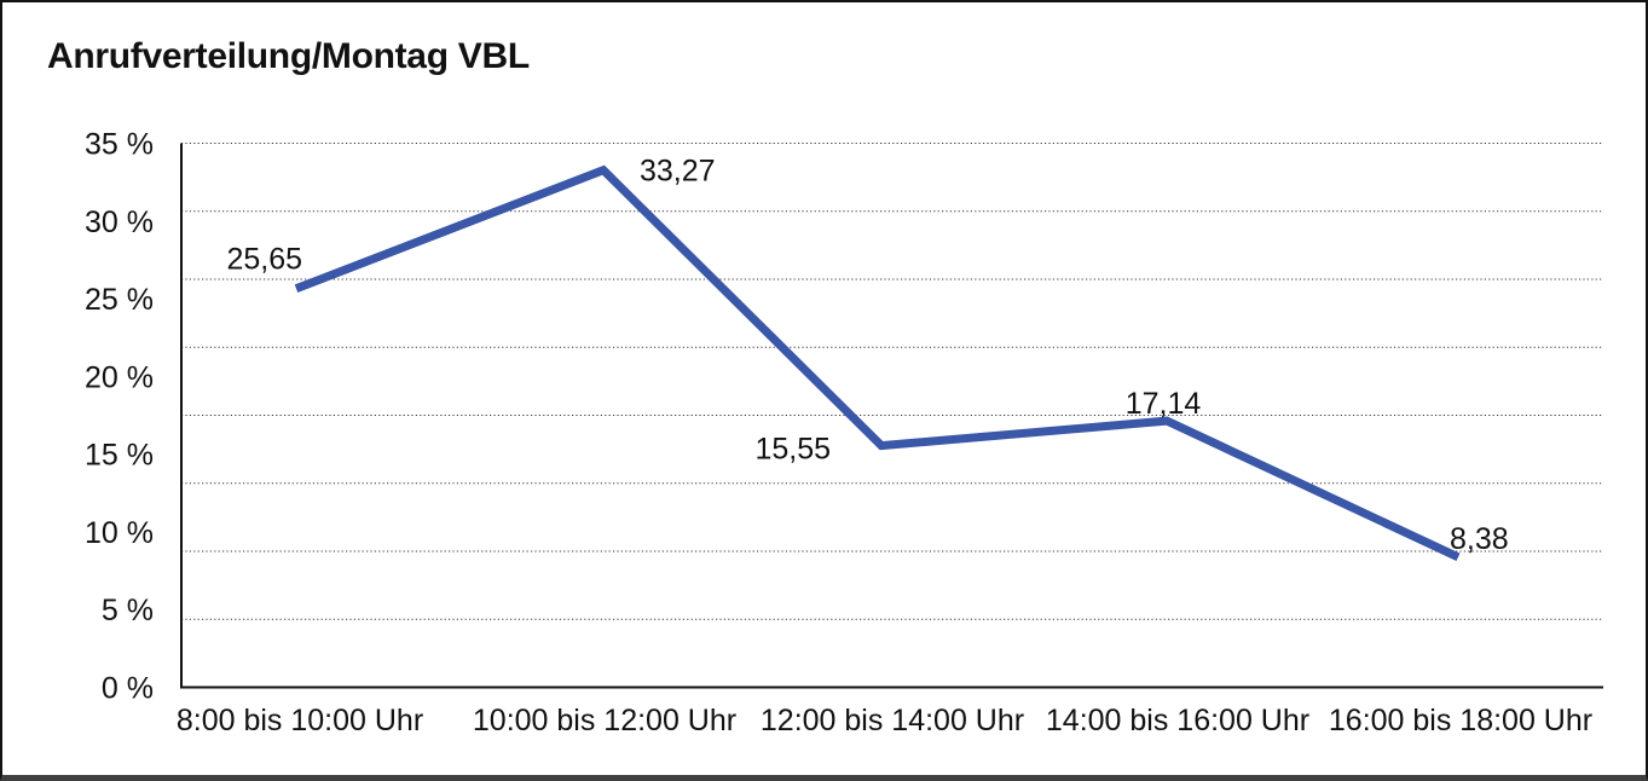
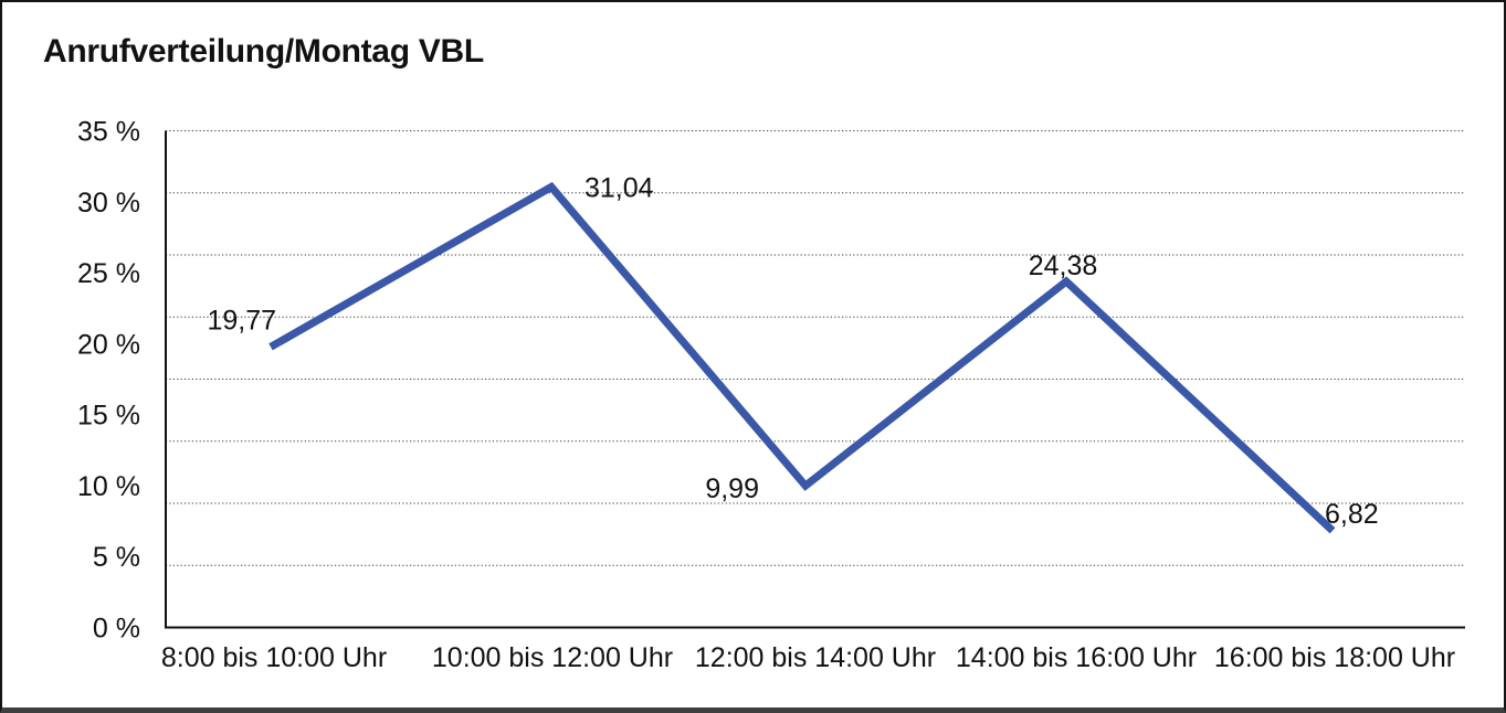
8:00 bis 10:00 Uhr: 25,65 -> 19,77
10:00 bis 12:00 Uhr: 33,27 -> 31,04
12:00 bis 14:00 Uhr: 15,55 -> 9,99
14:00 bis 16:00 Uhr: 17,14 -> 24,38
16:00 bis 18:00 Uhr: 8,38 -> 6,82
